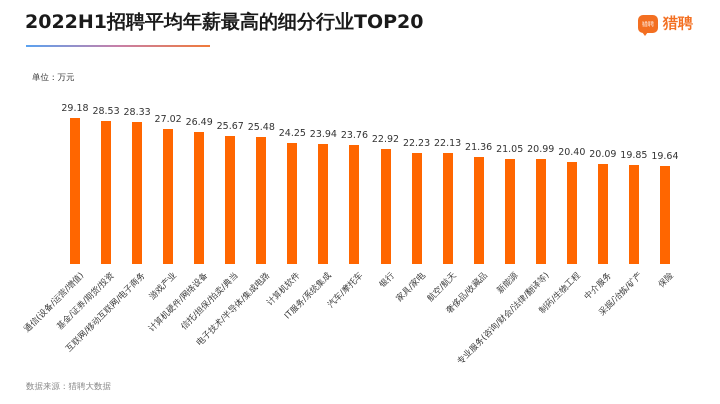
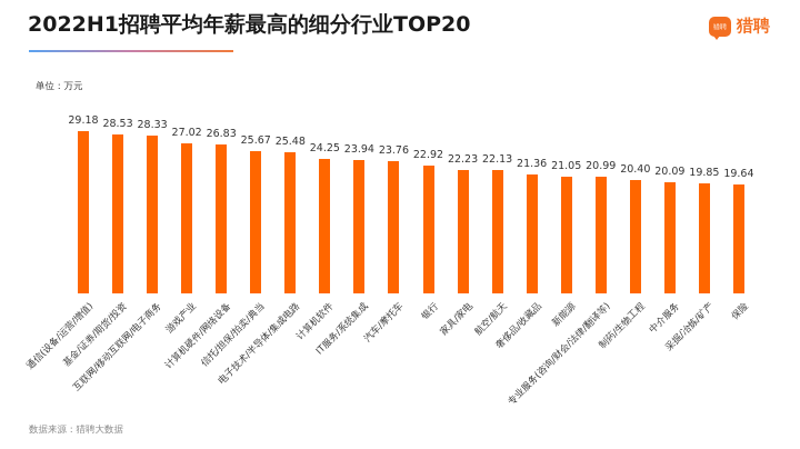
计算机硬件/网络设备: 26.49 -> 26.83
